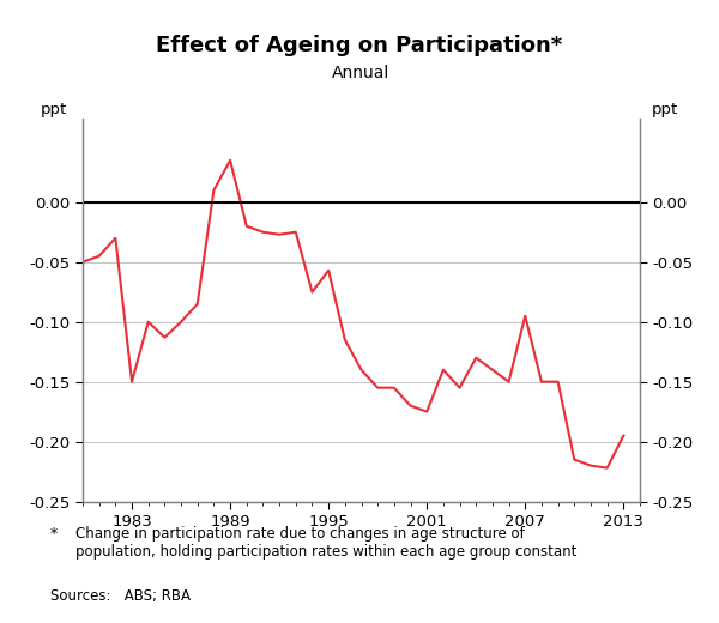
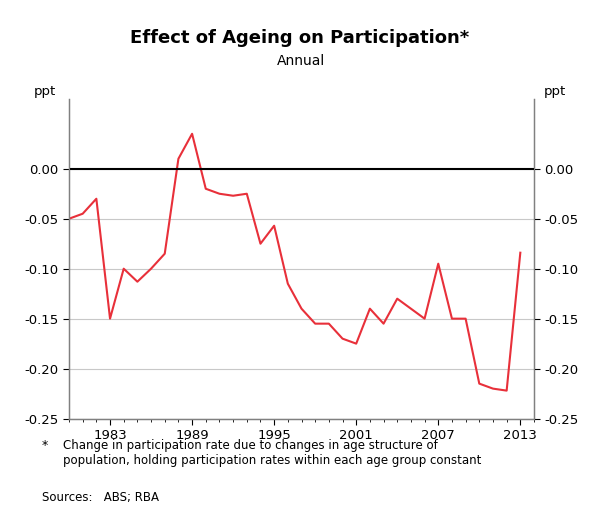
2013: -0.195 -> -0.084
